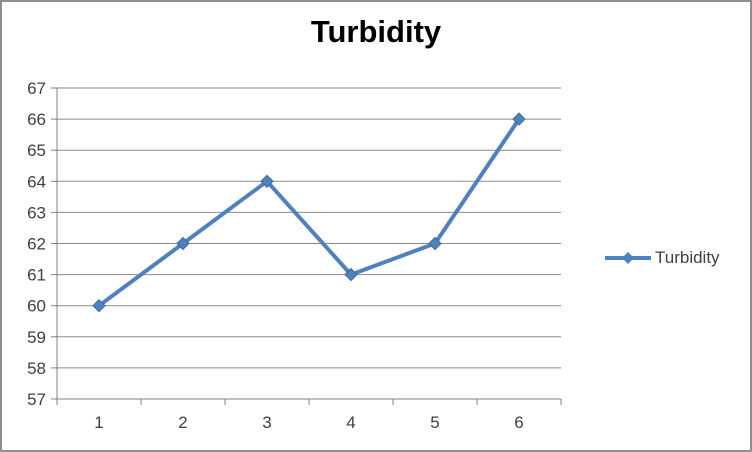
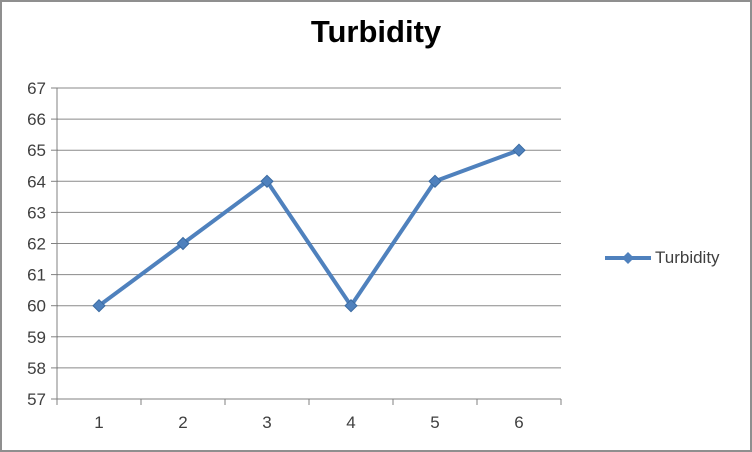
4: 61 -> 60
5: 62 -> 64
6: 66 -> 65
